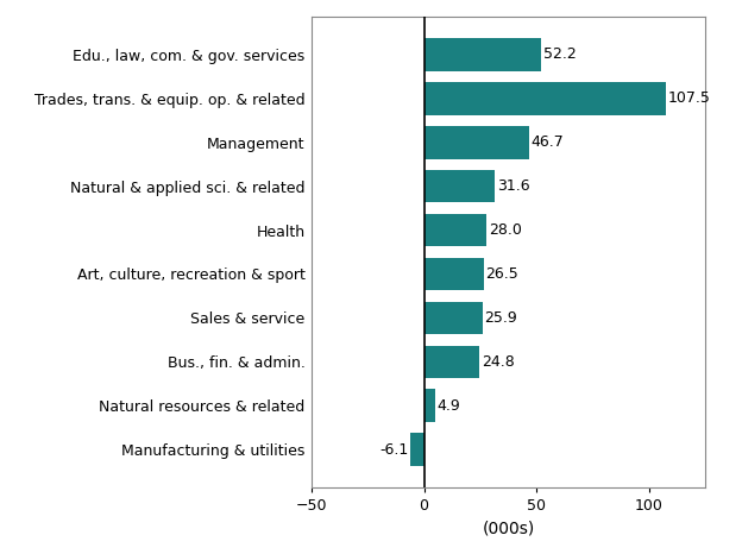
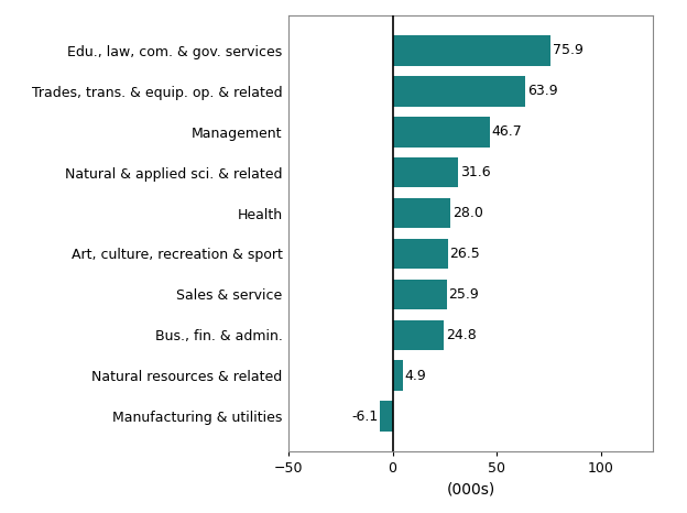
Edu., law, com. & gov. services: 52.2 -> 75.9
Trades, trans. & equip. op. & related: 107.5 -> 63.9
